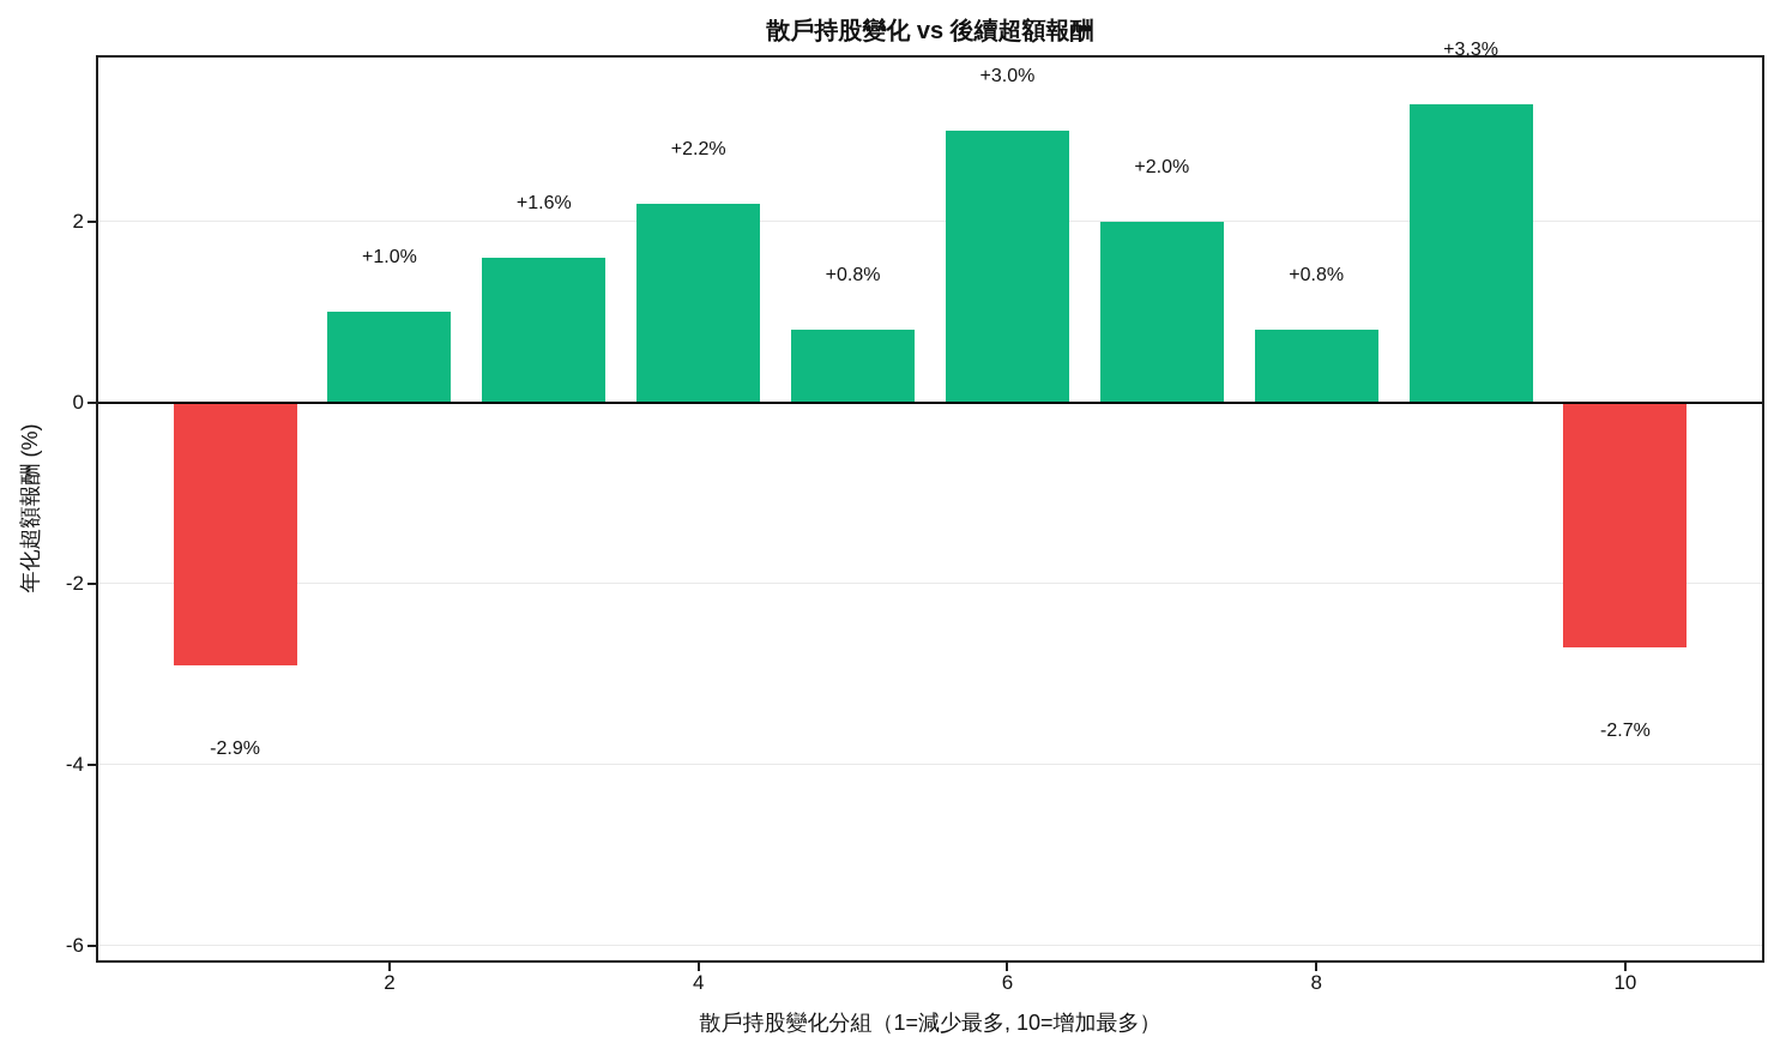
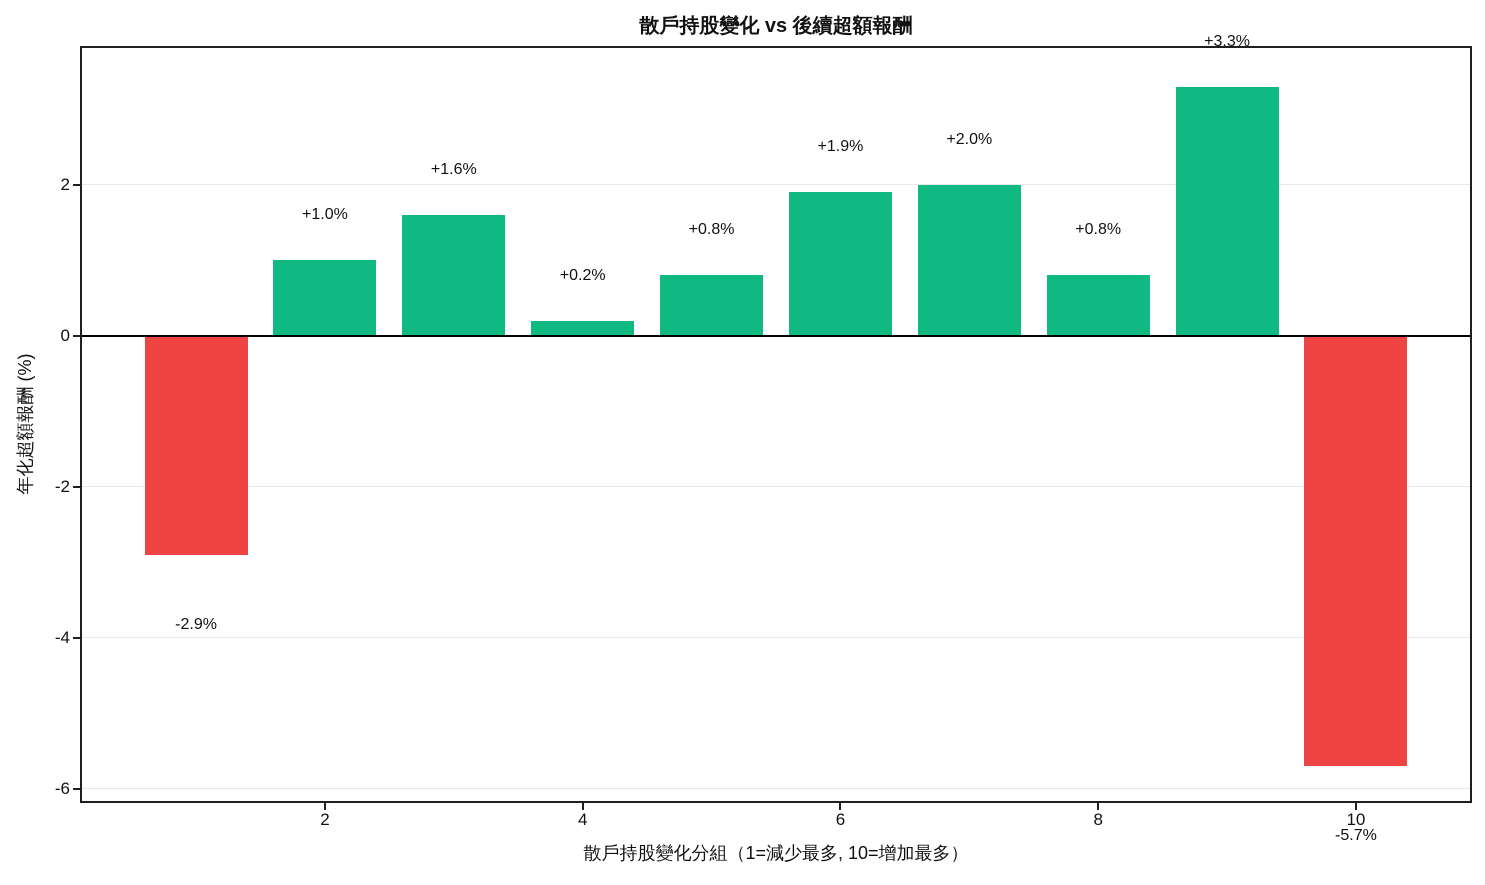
4: +2.2% -> +0.2%
6: +3.0% -> +1.9%
10: -2.7% -> -5.7%
